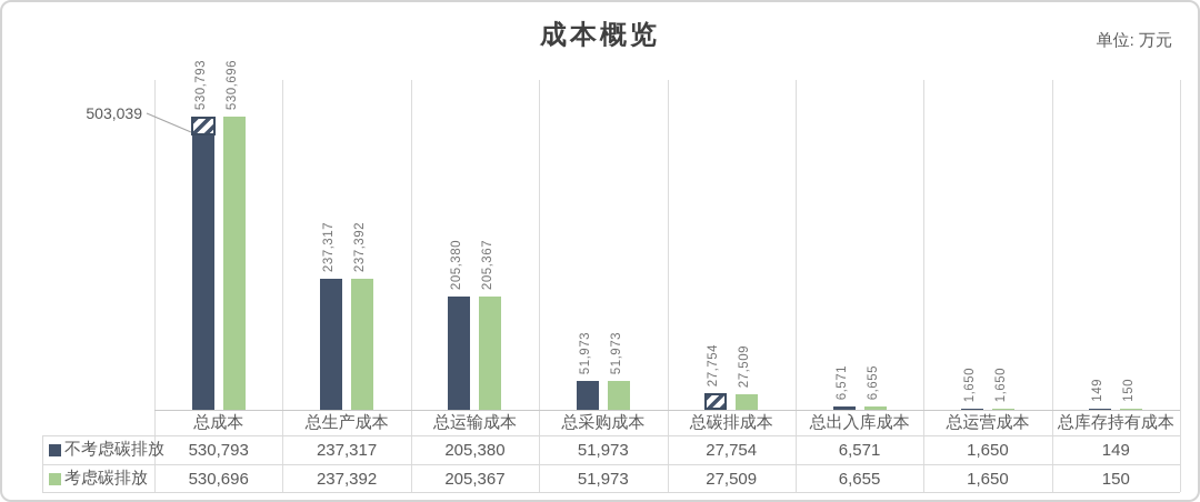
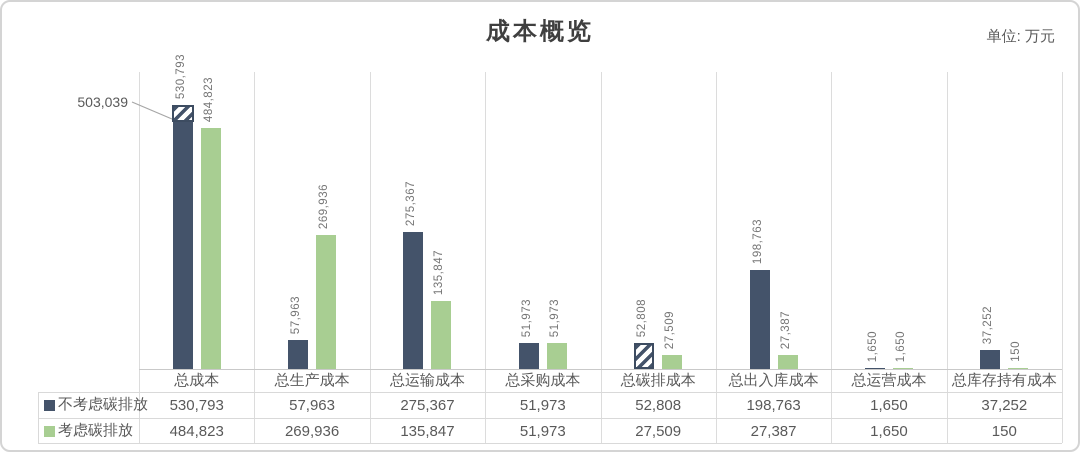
考虑碳排放/总成本: 530,696 -> 484,823
不考虑碳排放/总生产成本: 237,317 -> 57,963
考虑碳排放/总生产成本: 237,392 -> 269,936
不考虑碳排放/总运输成本: 205,380 -> 275,367
考虑碳排放/总运输成本: 205,367 -> 135,847
不考虑碳排放/总碳排成本: 27,754 -> 52,808
不考虑碳排放/总出入库成本: 6,571 -> 198,763
考虑碳排放/总出入库成本: 6,655 -> 27,387
不考虑碳排放/总库存持有成本: 149 -> 37,252
